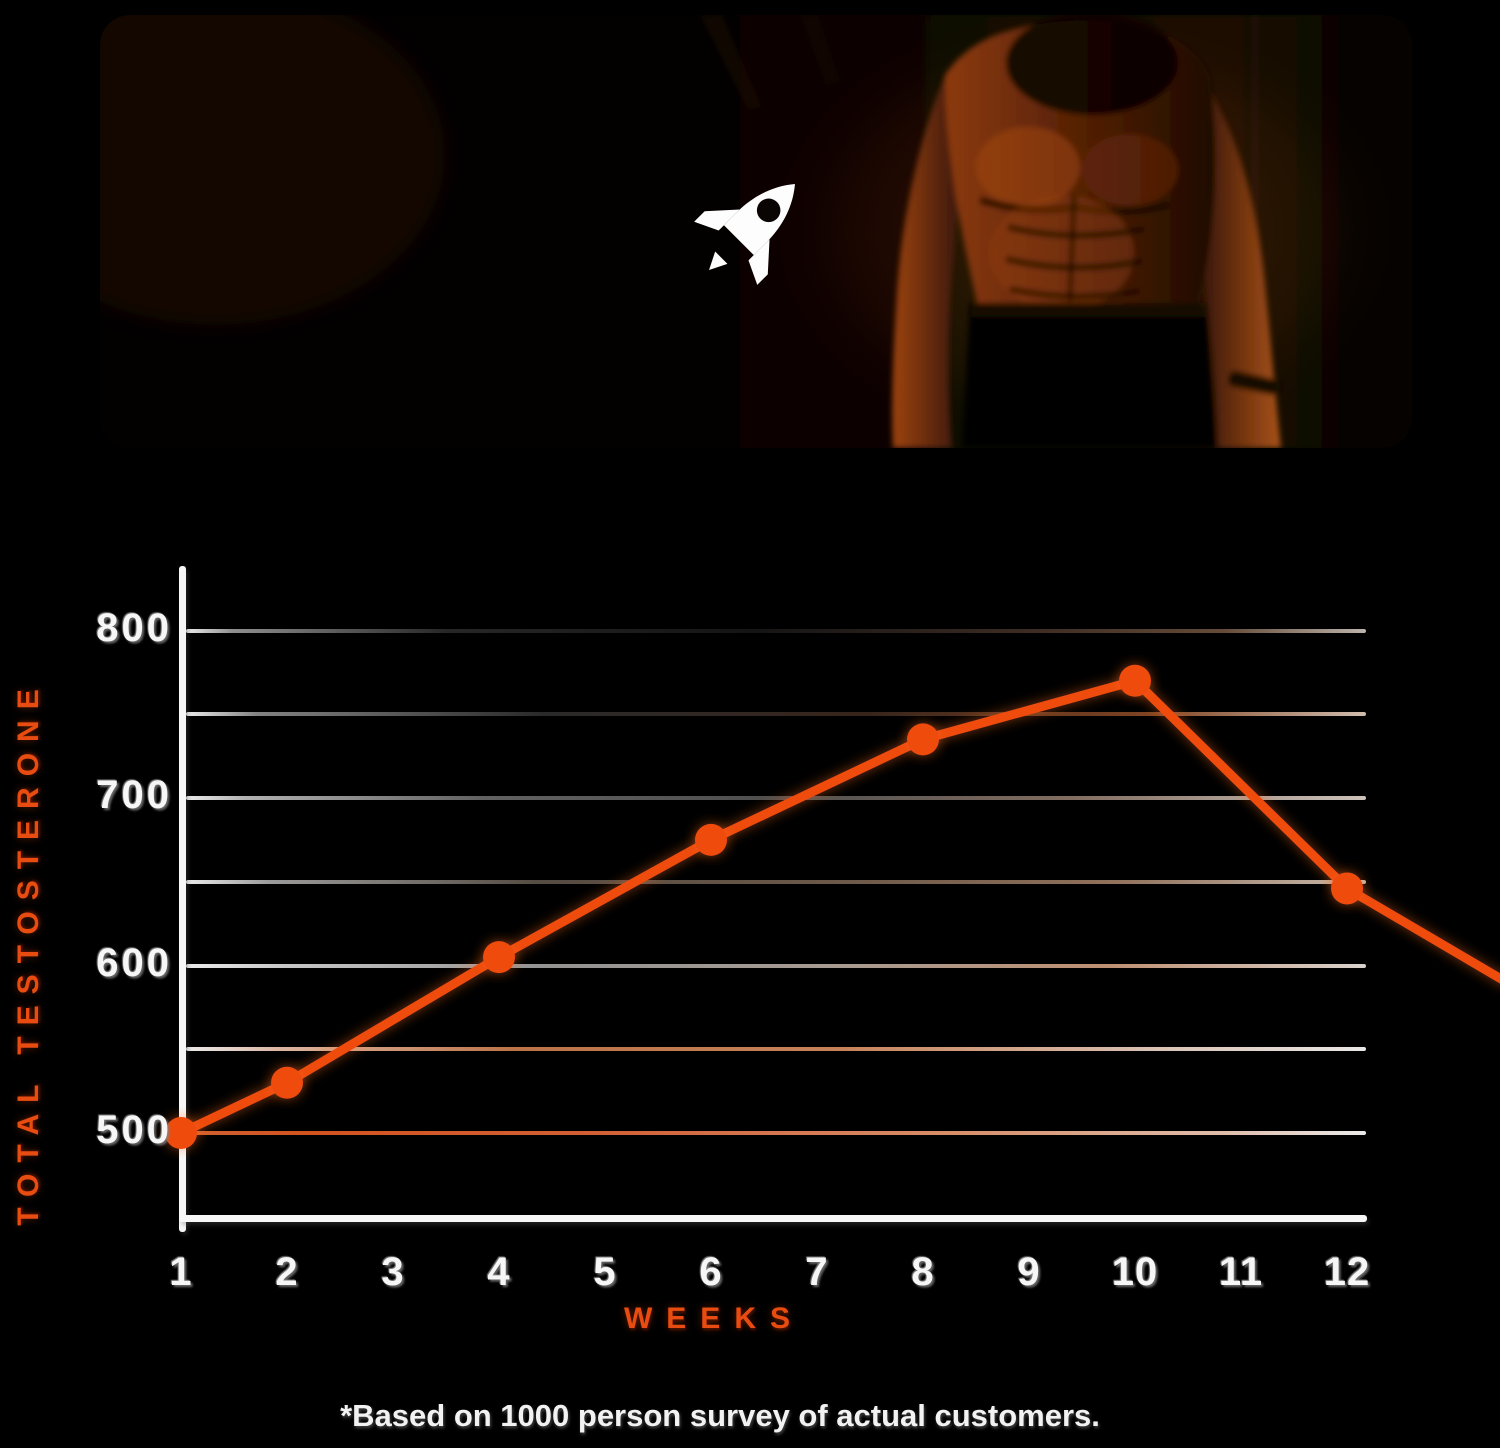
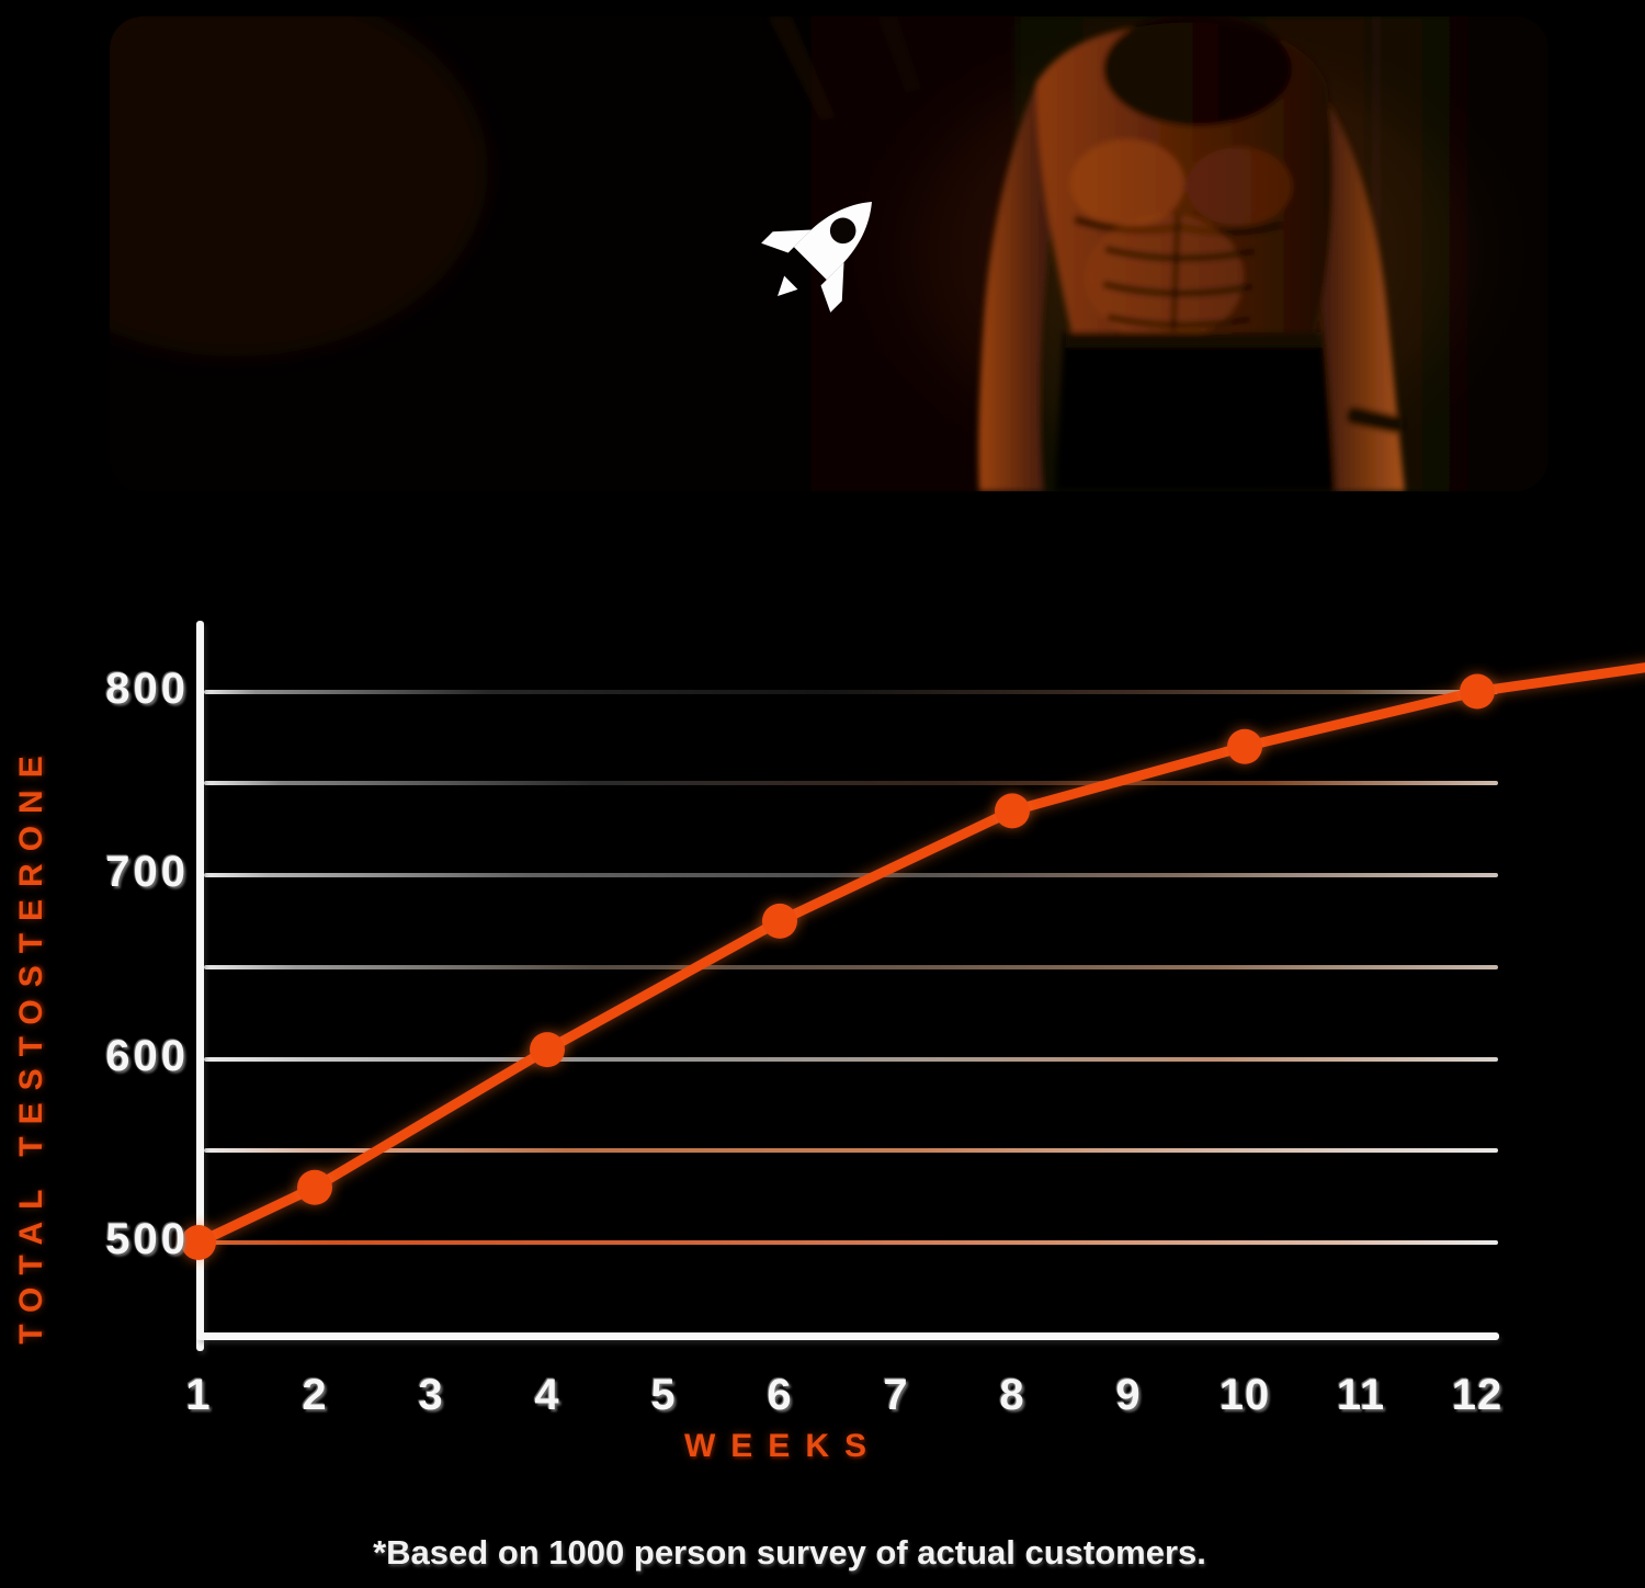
12: 646 -> 800
